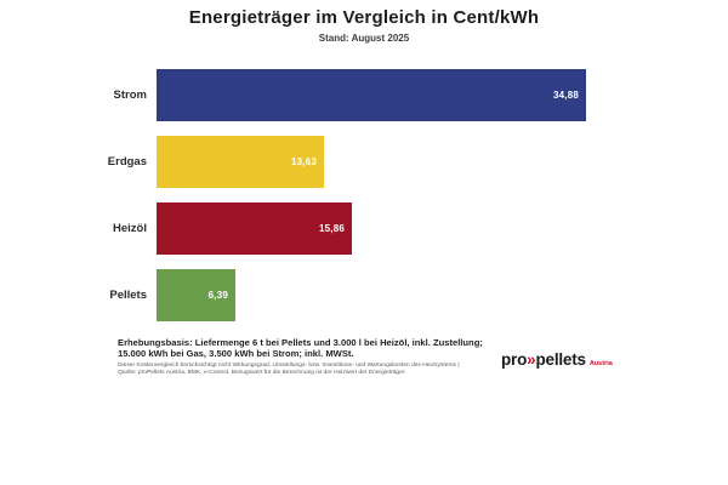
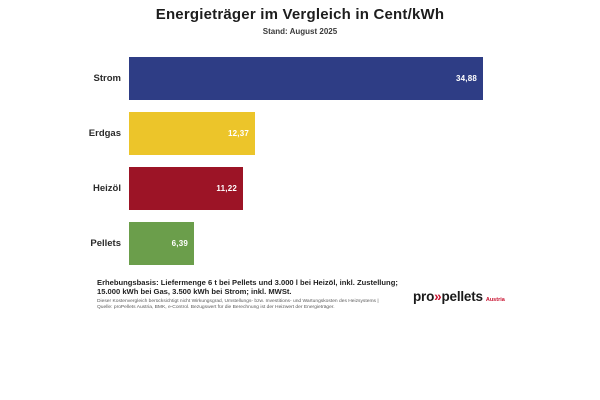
Erdgas: 13,63 -> 12,37
Heizöl: 15,86 -> 11,22
